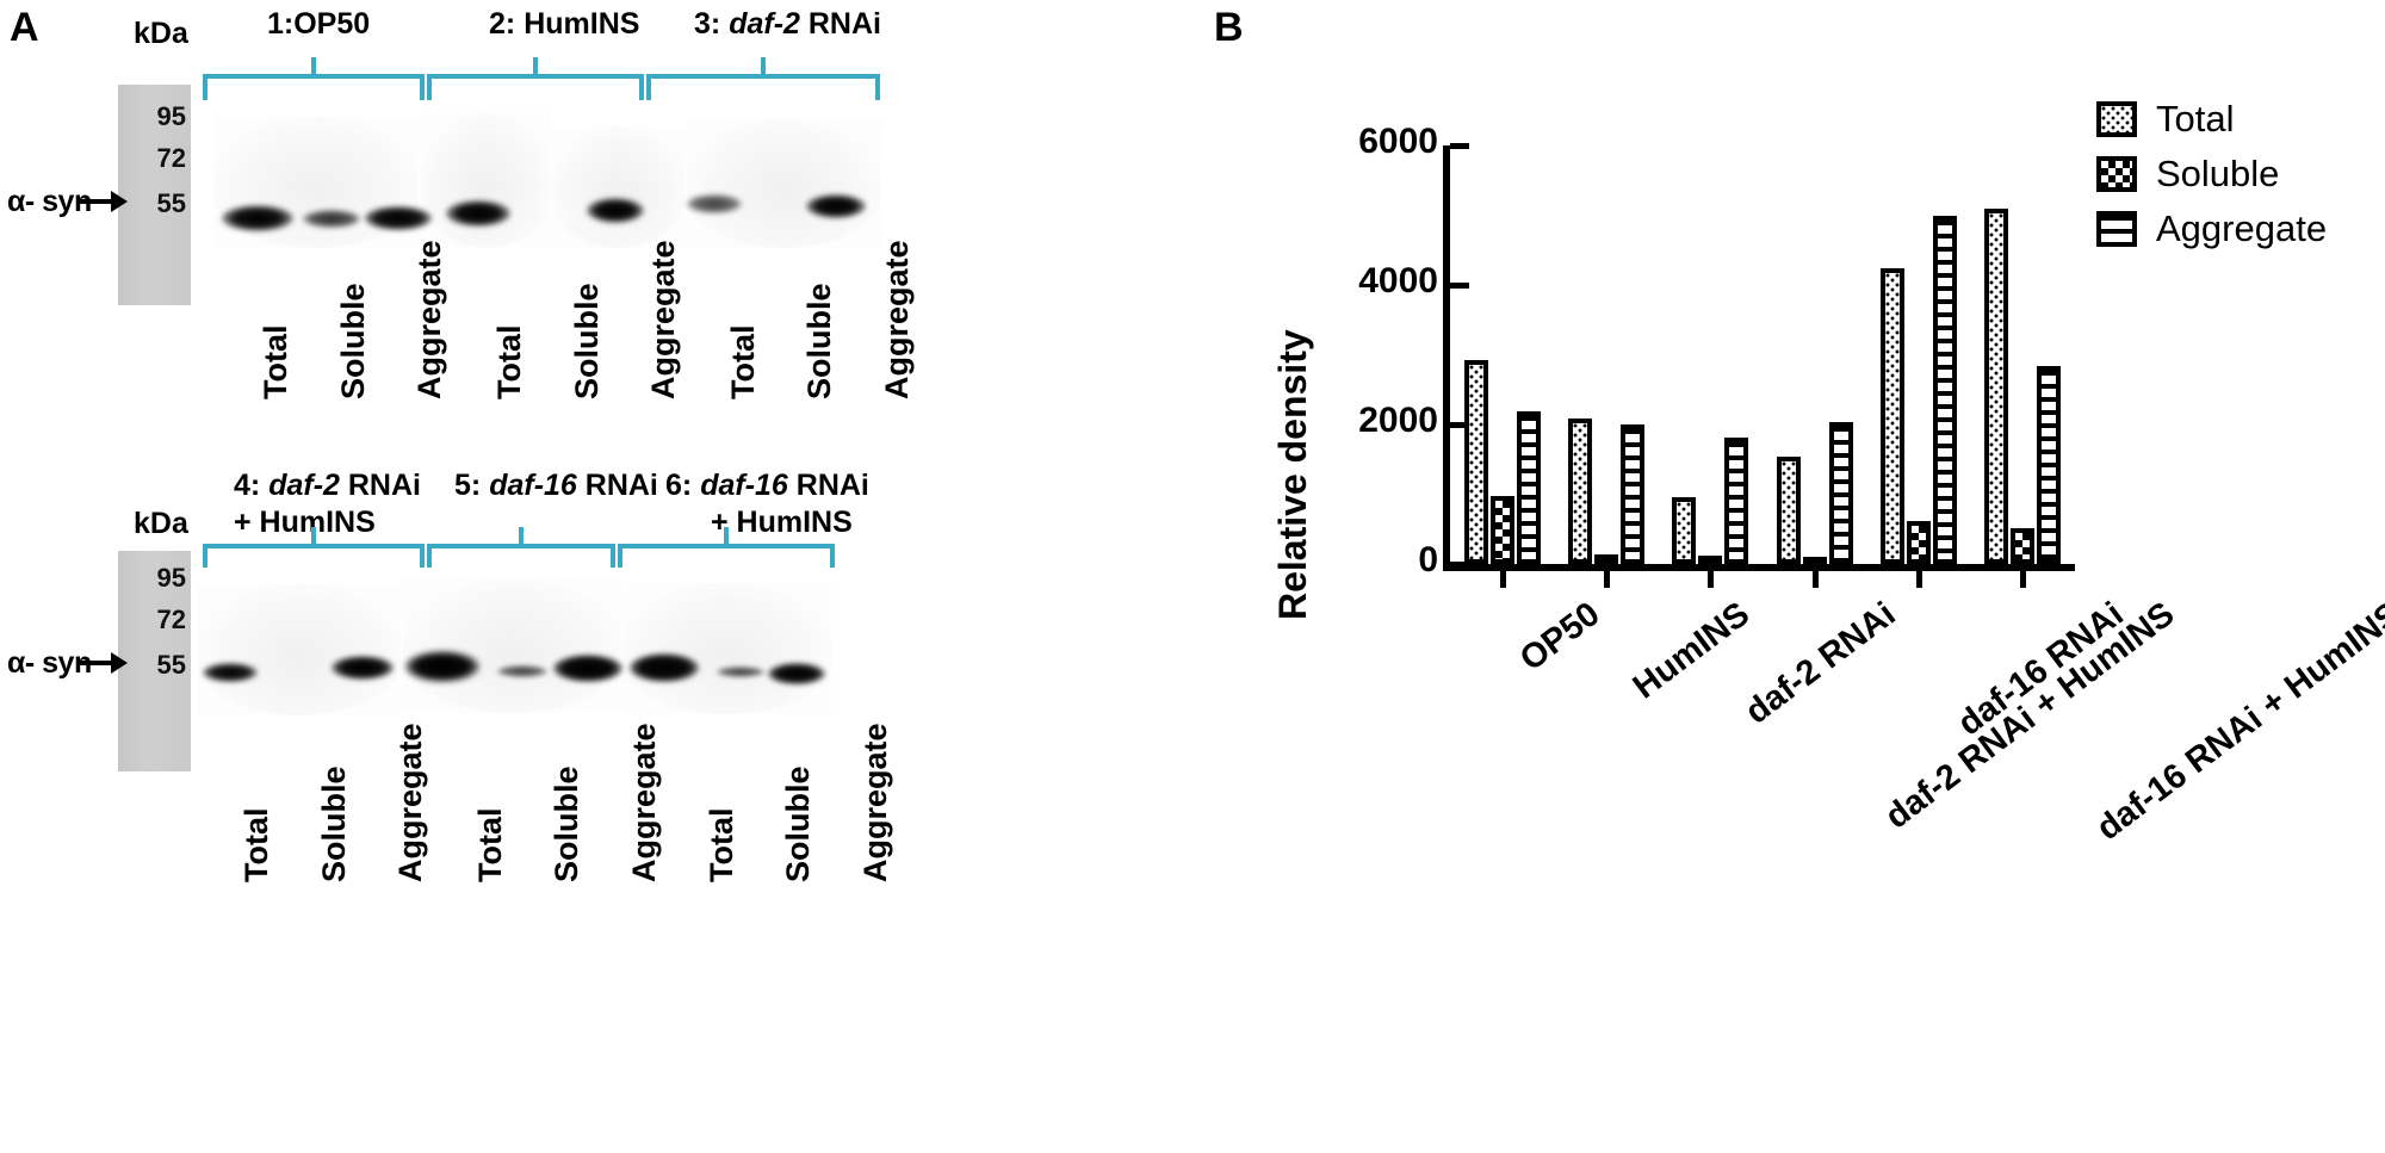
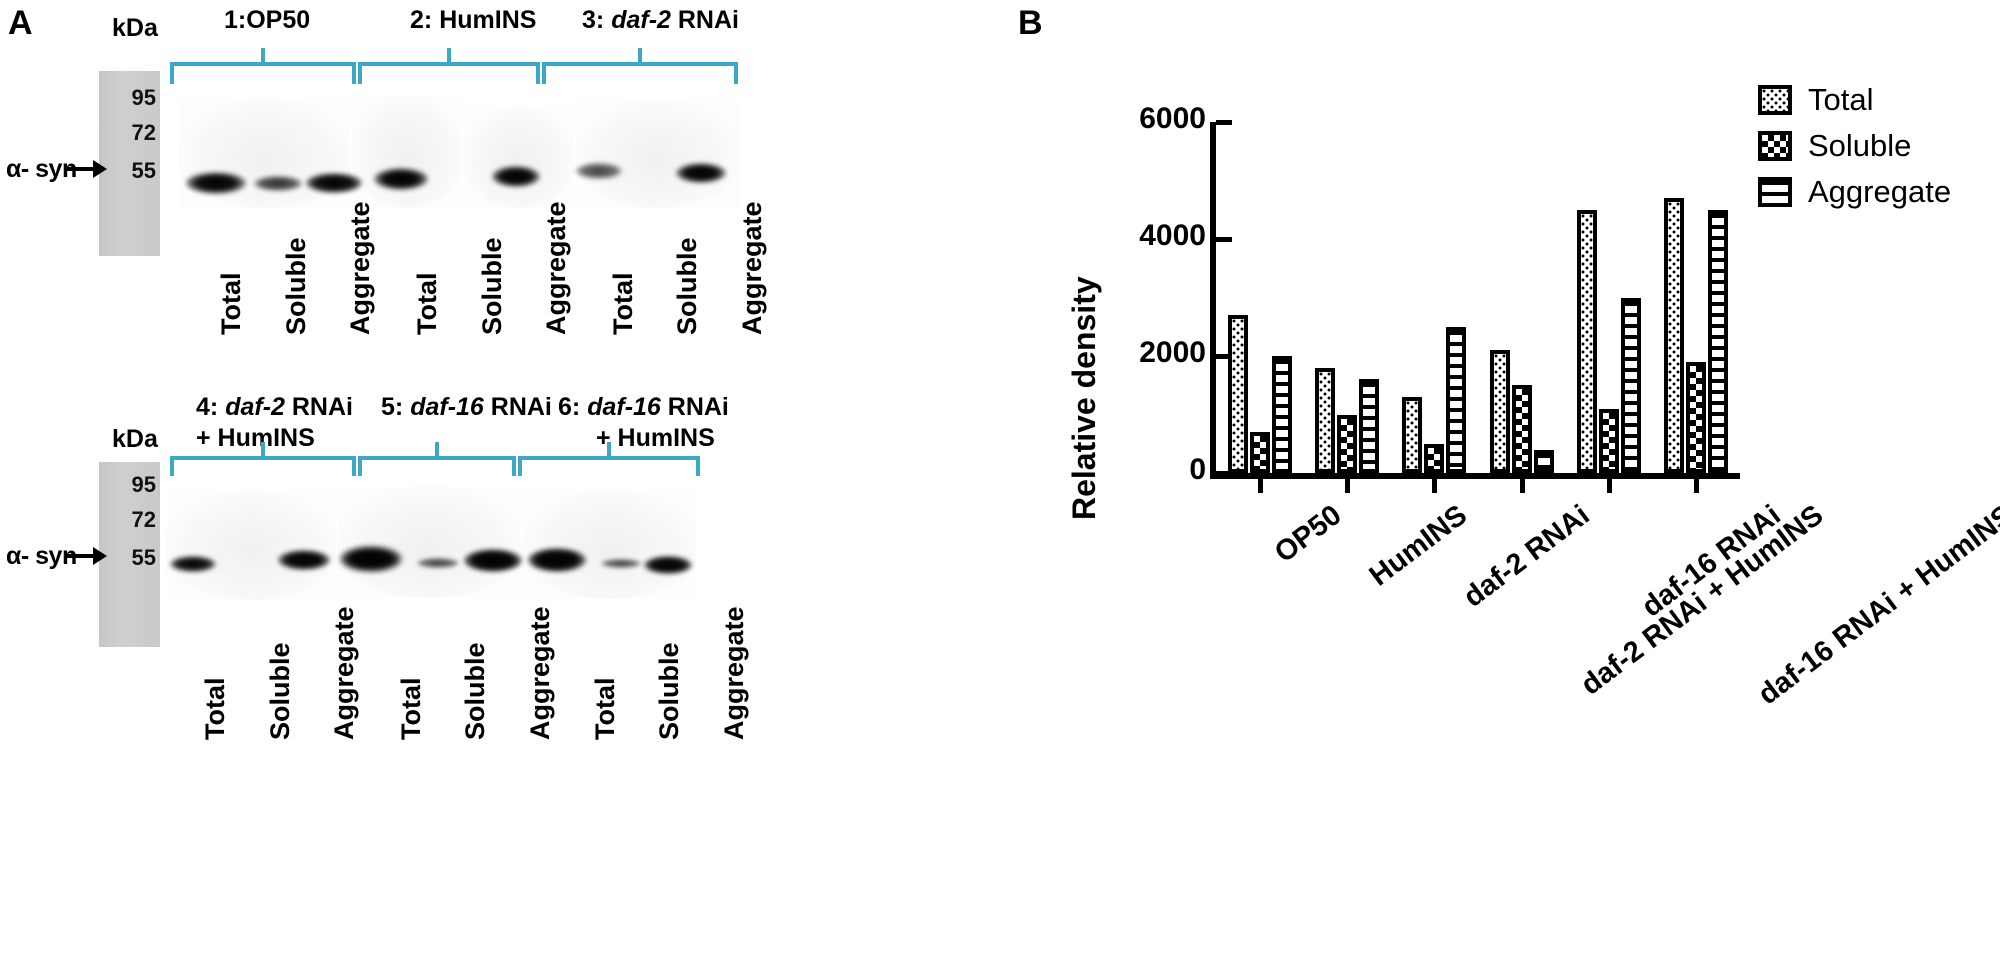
Total/OP50: 2900 -> 2700
Soluble/OP50: 1000 -> 700
Aggregate/OP50: 2200 -> 2000
Total/HumINS: 2100 -> 1800
Soluble/HumINS: 100 -> 1000
Aggregate/HumINS: 2000 -> 1600
Total/daf-2 RNAi: 1000 -> 1300
Soluble/daf-2 RNAi: 100 -> 500
Aggregate/daf-2 RNAi: 1800 -> 2500
Total/daf-2 RNAi + HumINS: 1500 -> 2100
Soluble/daf-2 RNAi + HumINS: 100 -> 1500
Aggregate/daf-2 RNAi + HumINS: 2000 -> 400
Total/daf-16 RNAi: 4200 -> 4500
Soluble/daf-16 RNAi: 600 -> 1100
Aggregate/daf-16 RNAi: 5000 -> 3000
Total/daf-16 RNAi + HumINS: 5100 -> 4700
Soluble/daf-16 RNAi + HumINS: 500 -> 1900
Aggregate/daf-16 RNAi + HumINS: 2800 -> 4500
